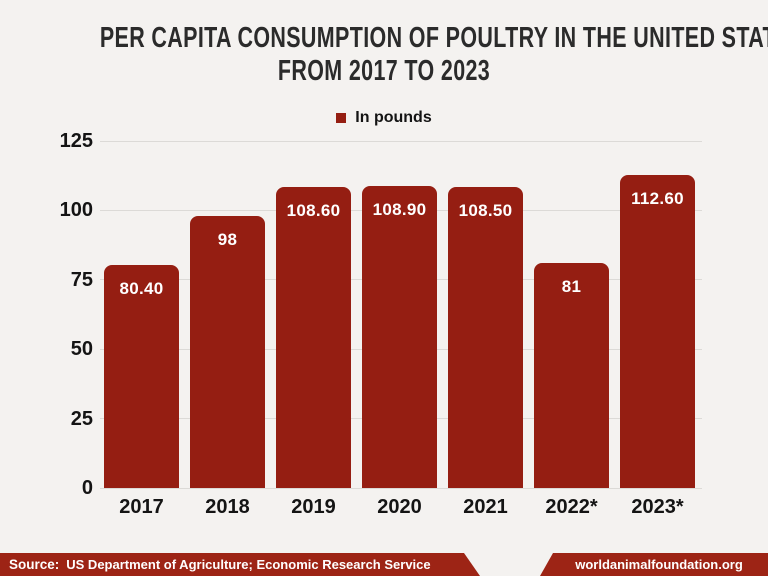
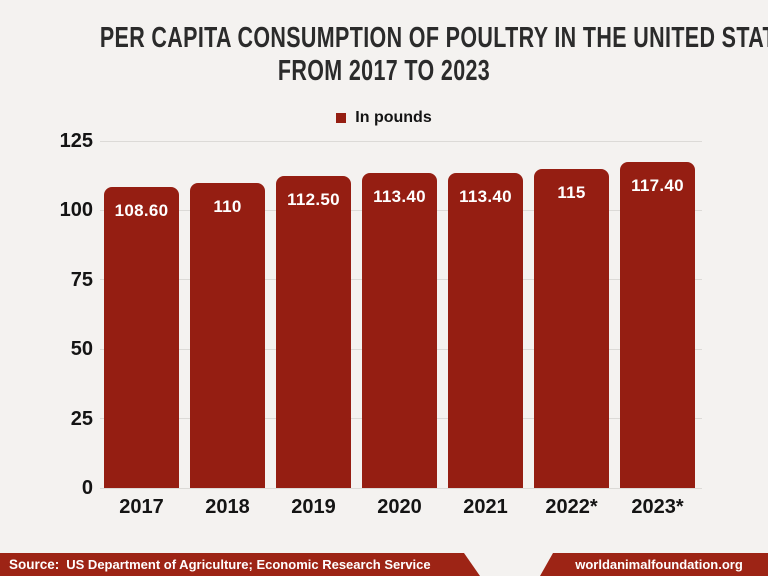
2017: 80.40 -> 108.60
2018: 98 -> 110
2019: 108.60 -> 112.50
2020: 108.90 -> 113.40
2021: 108.50 -> 113.40
2022*: 81 -> 115
2023*: 112.60 -> 117.40
